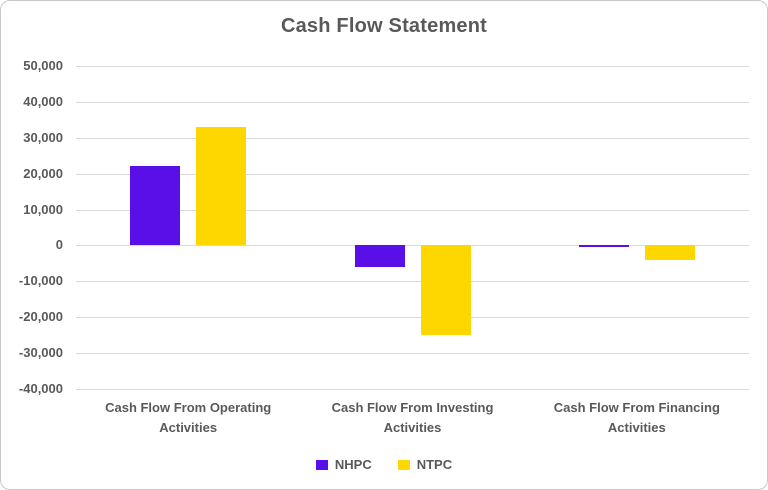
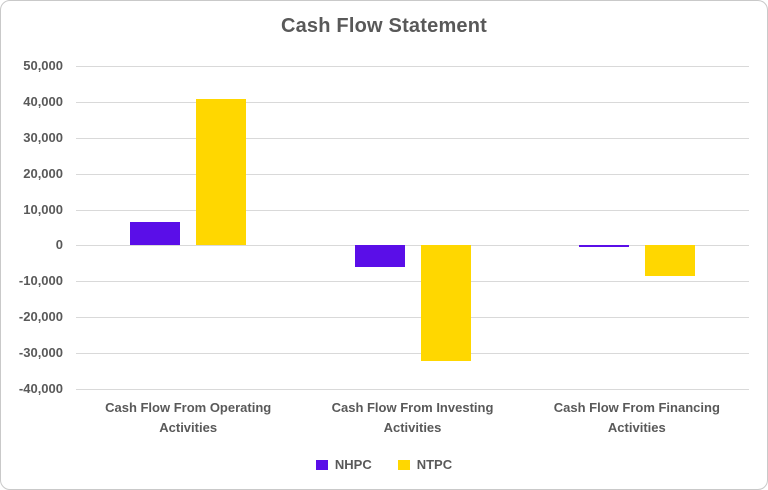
NHPC/Cash Flow From Operating Activities: 22000 -> 7000
NTPC/Cash Flow From Operating Activities: 33000 -> 41000
NTPC/Cash Flow From Investing Activities: -25000 -> -32000
NTPC/Cash Flow From Financing Activities: -4000 -> -8000
